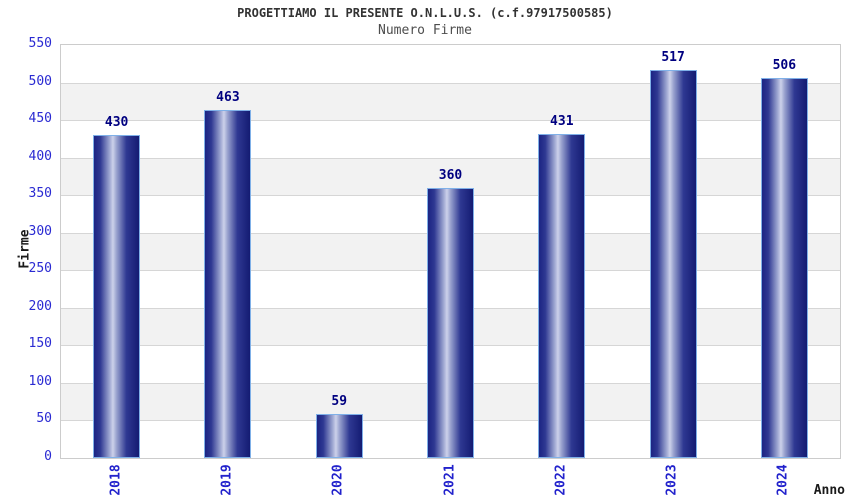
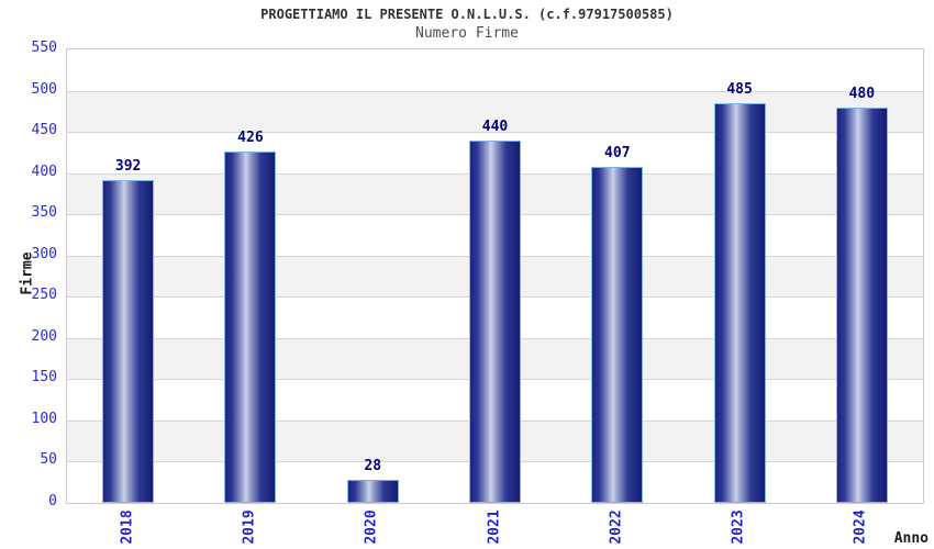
2018: 430 -> 392
2019: 463 -> 426
2020: 59 -> 28
2021: 360 -> 440
2022: 431 -> 407
2023: 517 -> 485
2024: 506 -> 480
